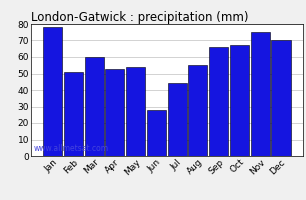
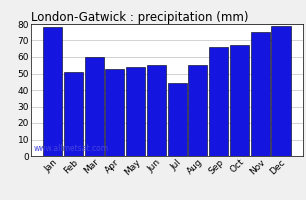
Jun: 28 -> 55
Dec: 70 -> 79
